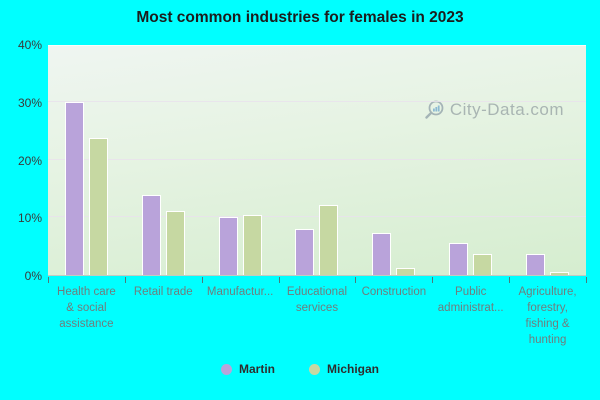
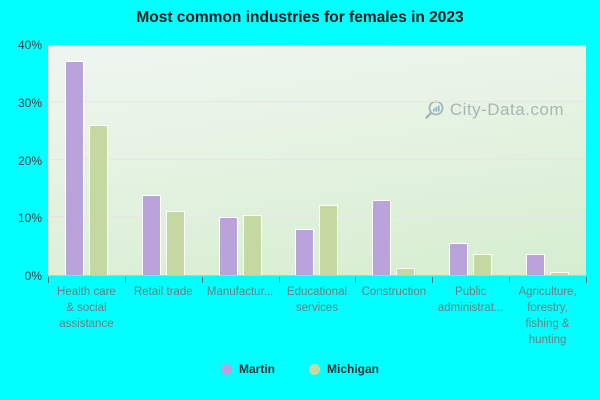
Martin/Health care & social assistance: 30% -> 37%
Michigan/Health care & social assistance: 24% -> 26%
Martin/Construction: 7% -> 13%
